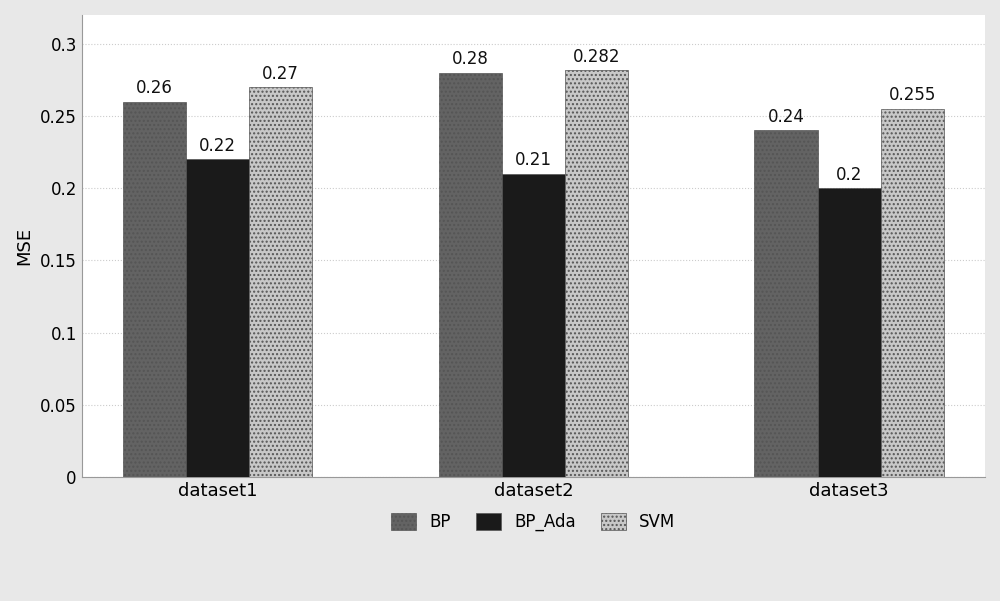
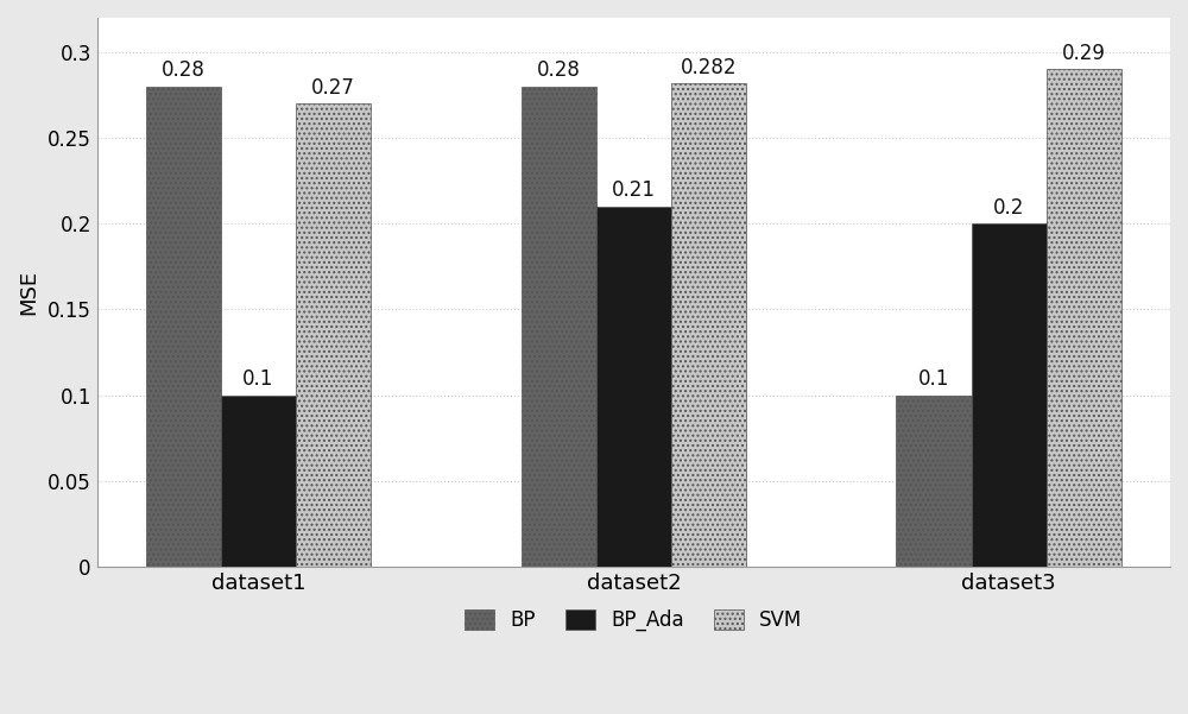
BP/dataset1: 0.26 -> 0.28
BP_Ada/dataset1: 0.22 -> 0.1
BP/dataset3: 0.24 -> 0.1
SVM/dataset3: 0.255 -> 0.29
